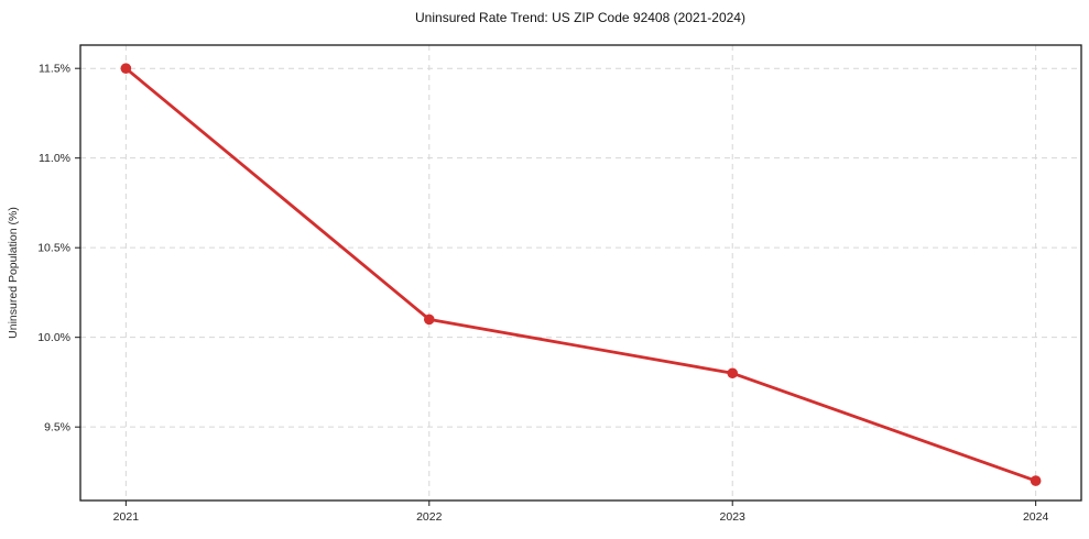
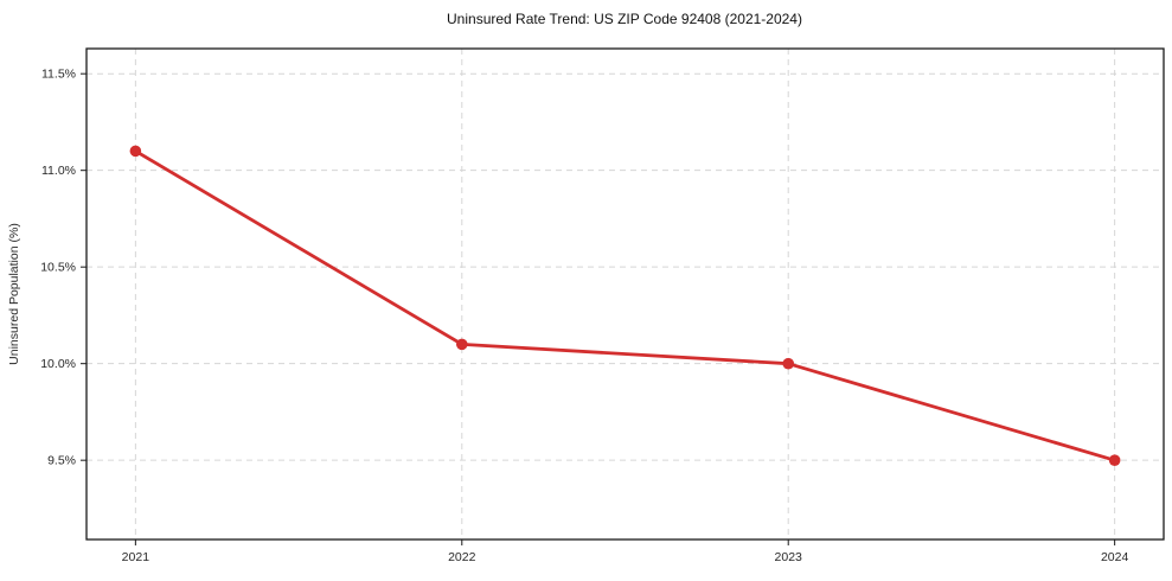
2021: 11.5% -> 11.1%
2023: 9.8% -> 10.0%
2024: 9.2% -> 9.5%
